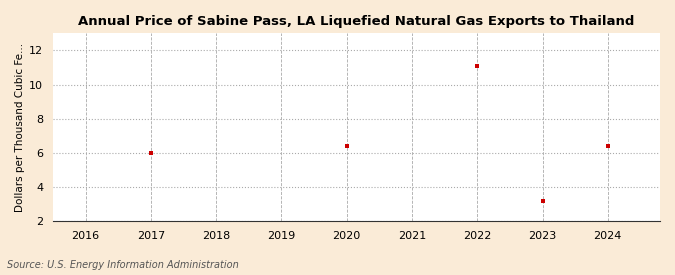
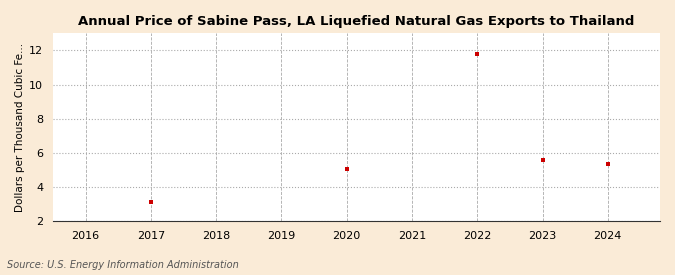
2017: 6.0 -> 3.1
2020: 6.4 -> 5.0
2022: 11.1 -> 11.8
2023: 3.2 -> 5.6
2024: 6.4 -> 5.3
